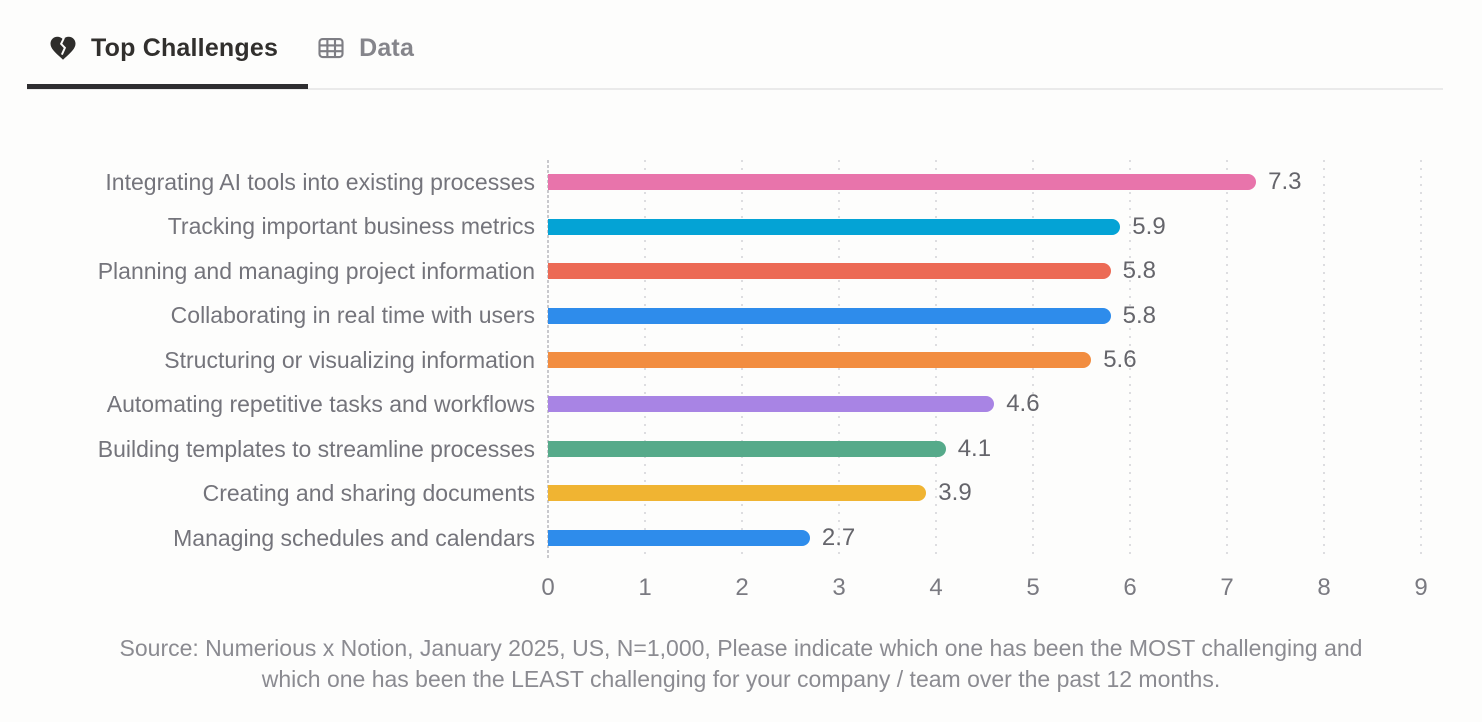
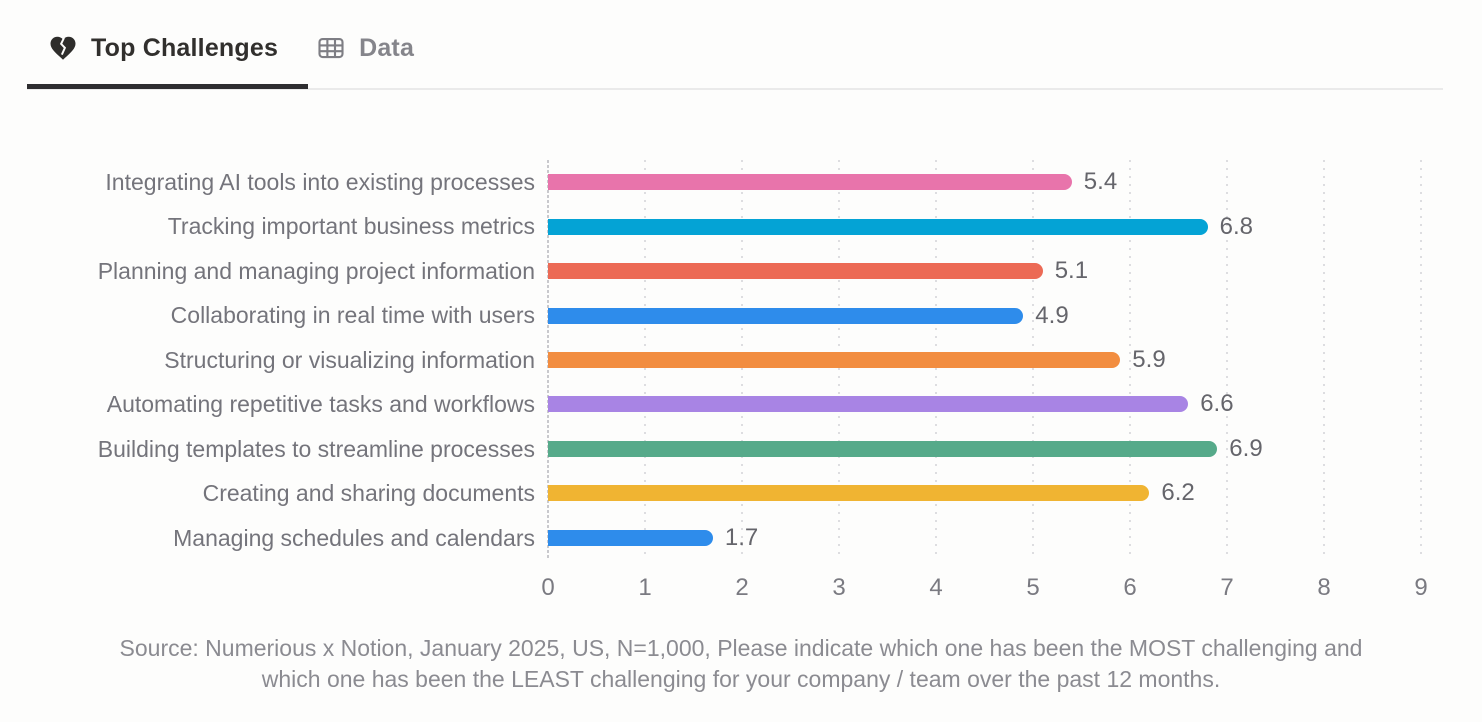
Integrating AI tools into existing processes: 7.3 -> 5.4
Tracking important business metrics: 5.9 -> 6.8
Planning and managing project information: 5.8 -> 5.1
Collaborating in real time with users: 5.8 -> 4.9
Structuring or visualizing information: 5.6 -> 5.9
Automating repetitive tasks and workflows: 4.6 -> 6.6
Building templates to streamline processes: 4.1 -> 6.9
Creating and sharing documents: 3.9 -> 6.2
Managing schedules and calendars: 2.7 -> 1.7
